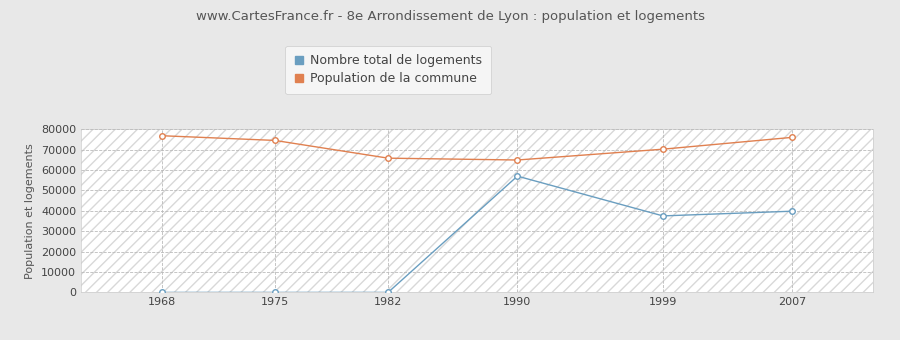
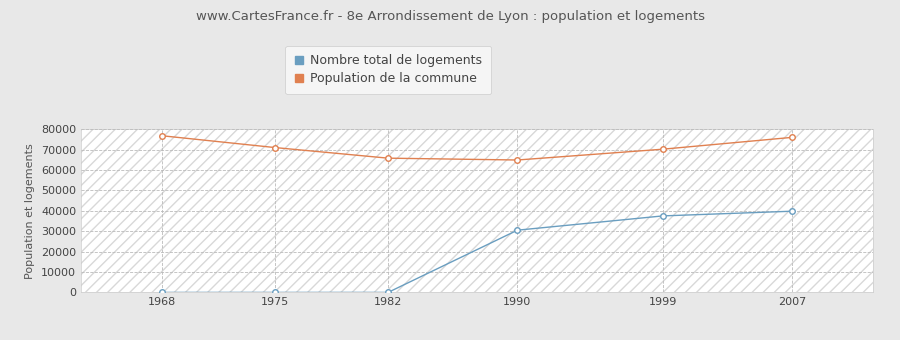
Population de la commune/1975: 74500 -> 71000
Nombre total de logements/1990: 57000 -> 30500
